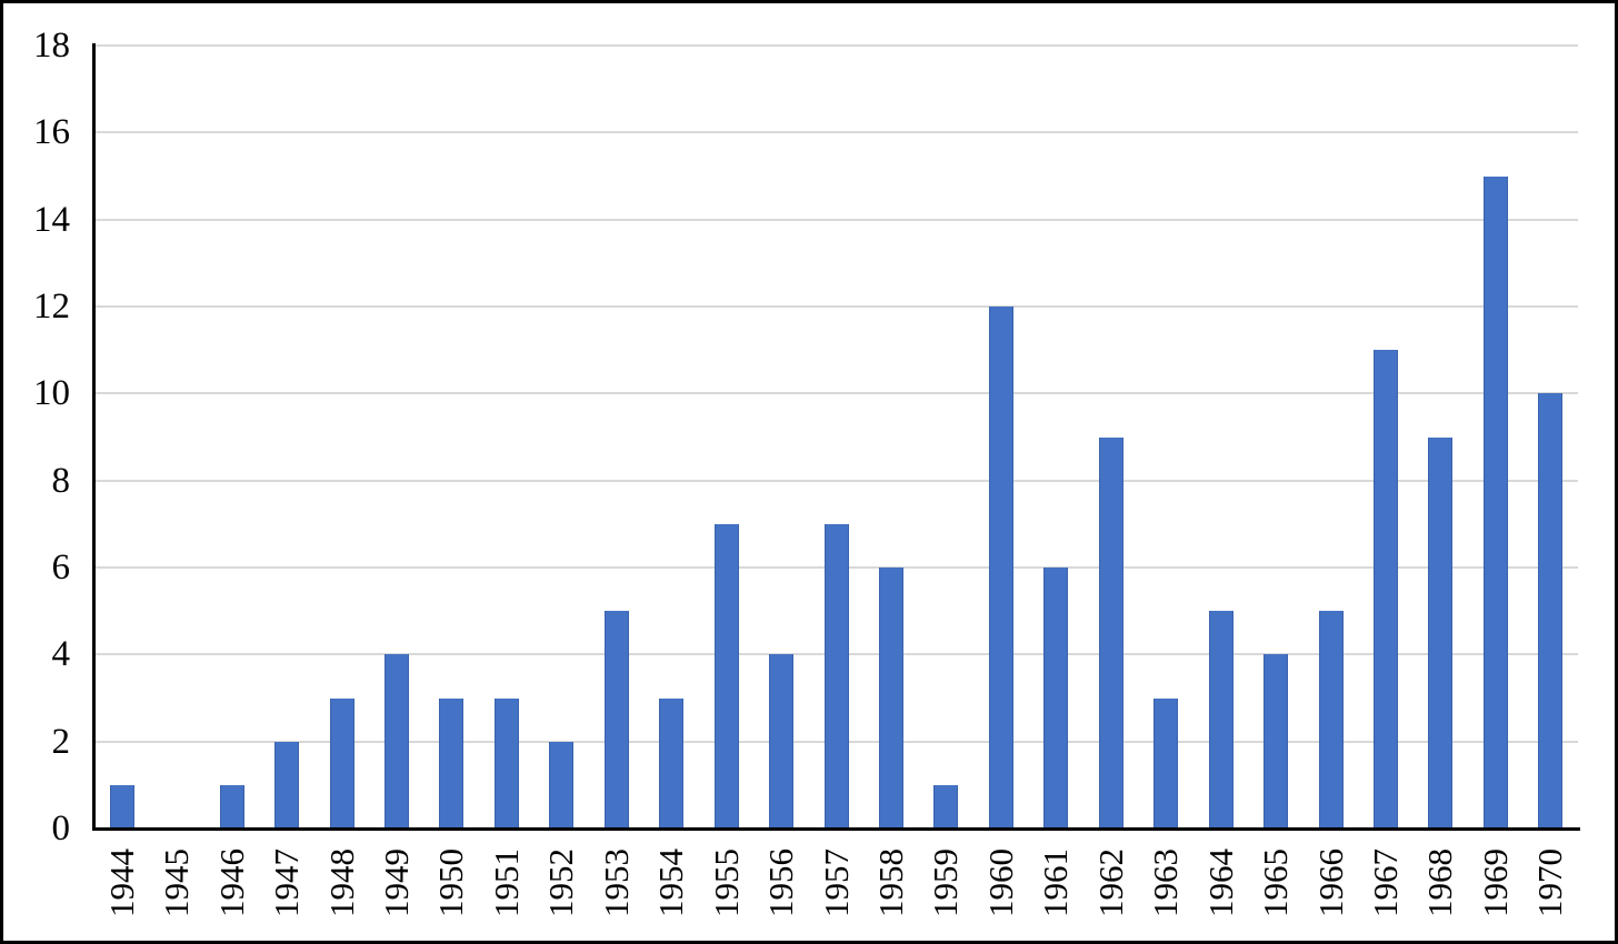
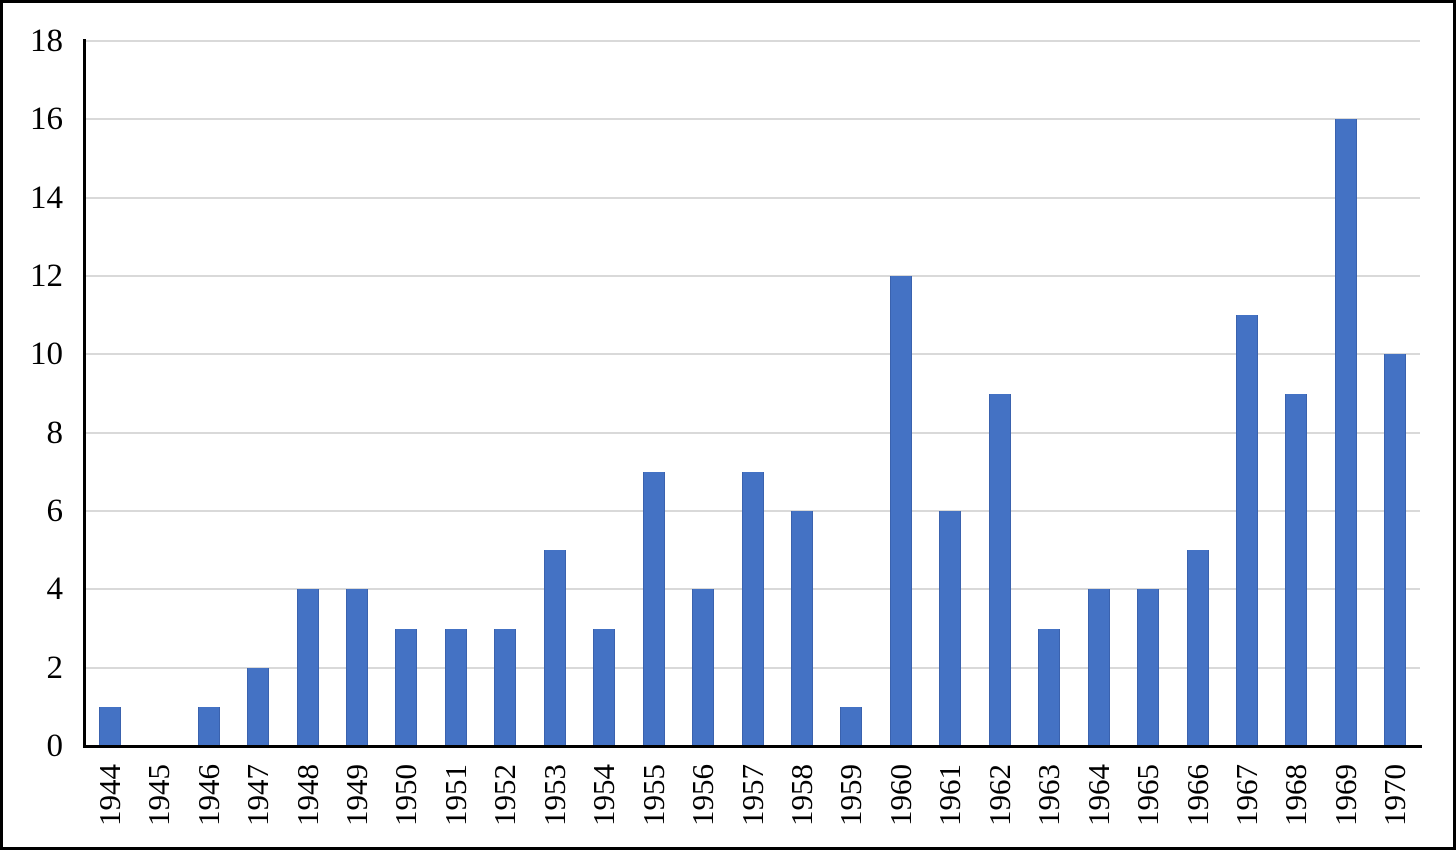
1948: 3 -> 4
1952: 2 -> 3
1964: 5 -> 4
1969: 15 -> 16
